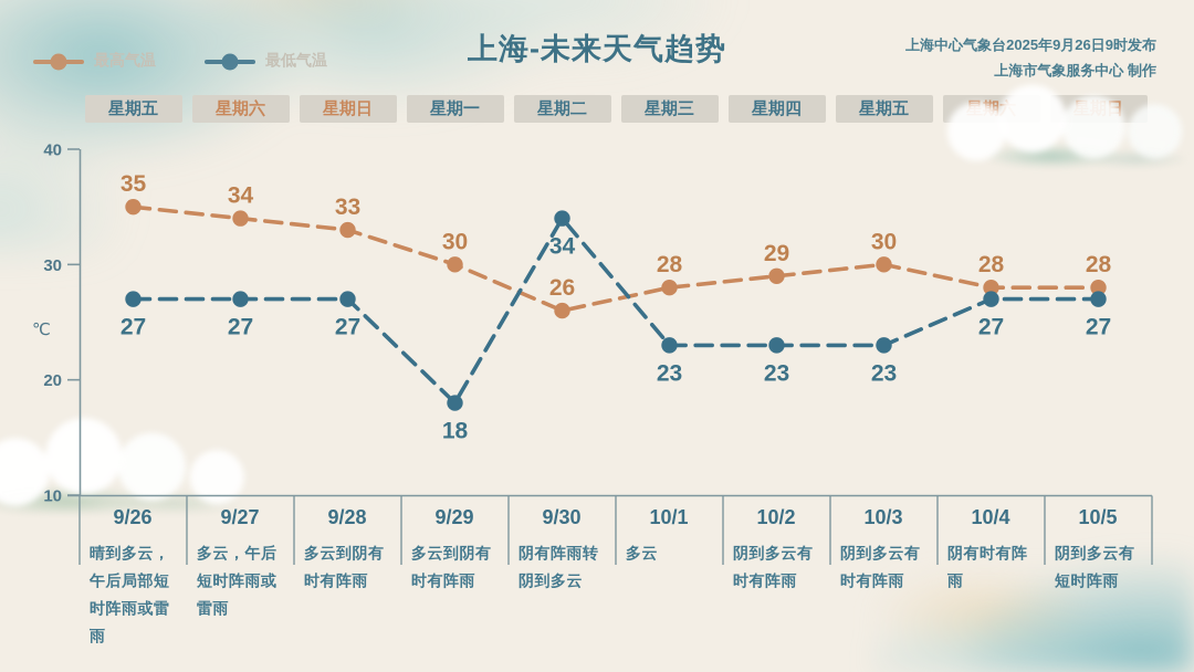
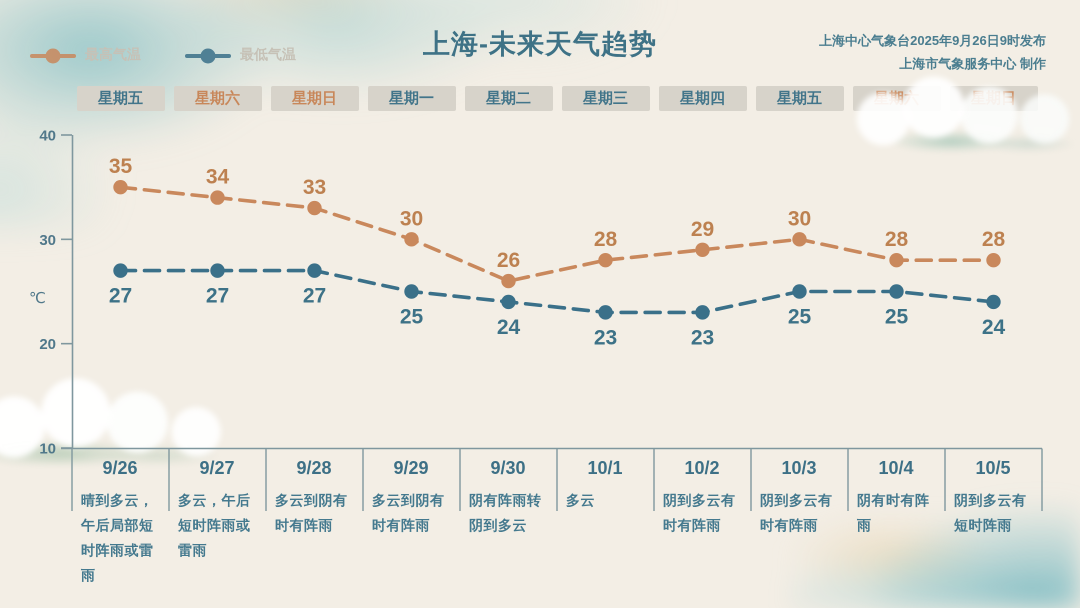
最低气温/9/29: 18 -> 25
最低气温/9/30: 34 -> 24
最低气温/10/3: 23 -> 25
最低气温/10/4: 27 -> 25
最低气温/10/5: 27 -> 24
